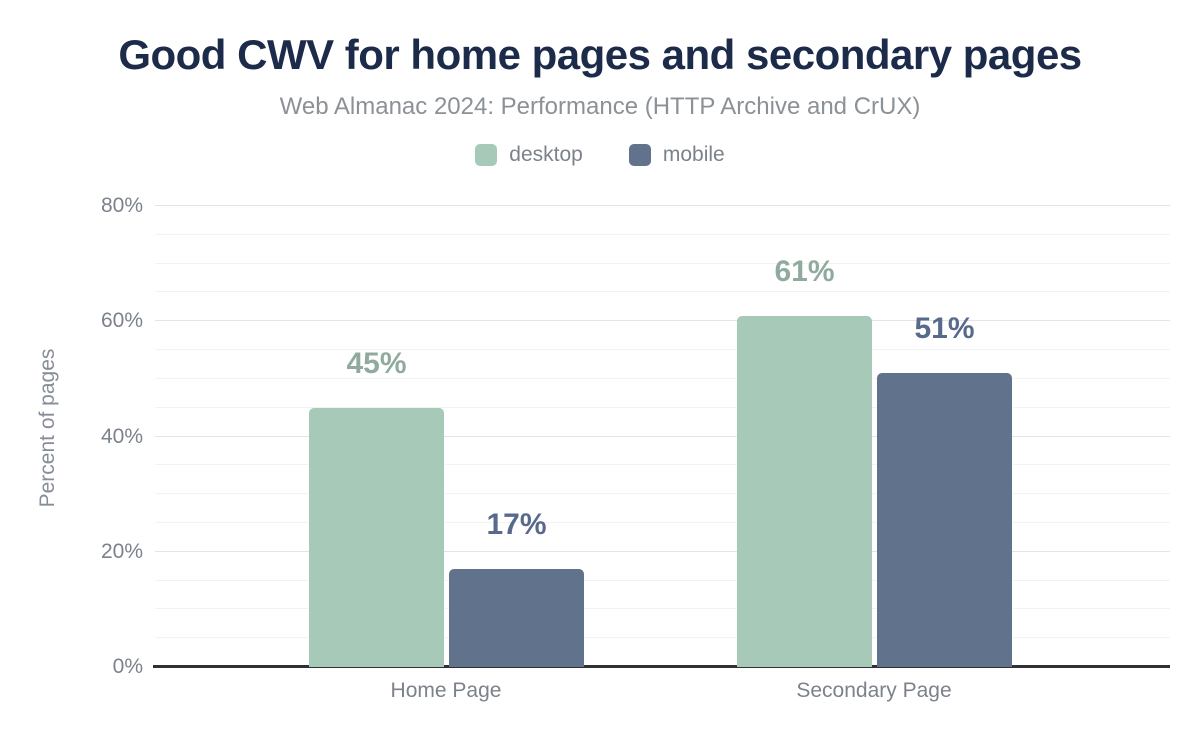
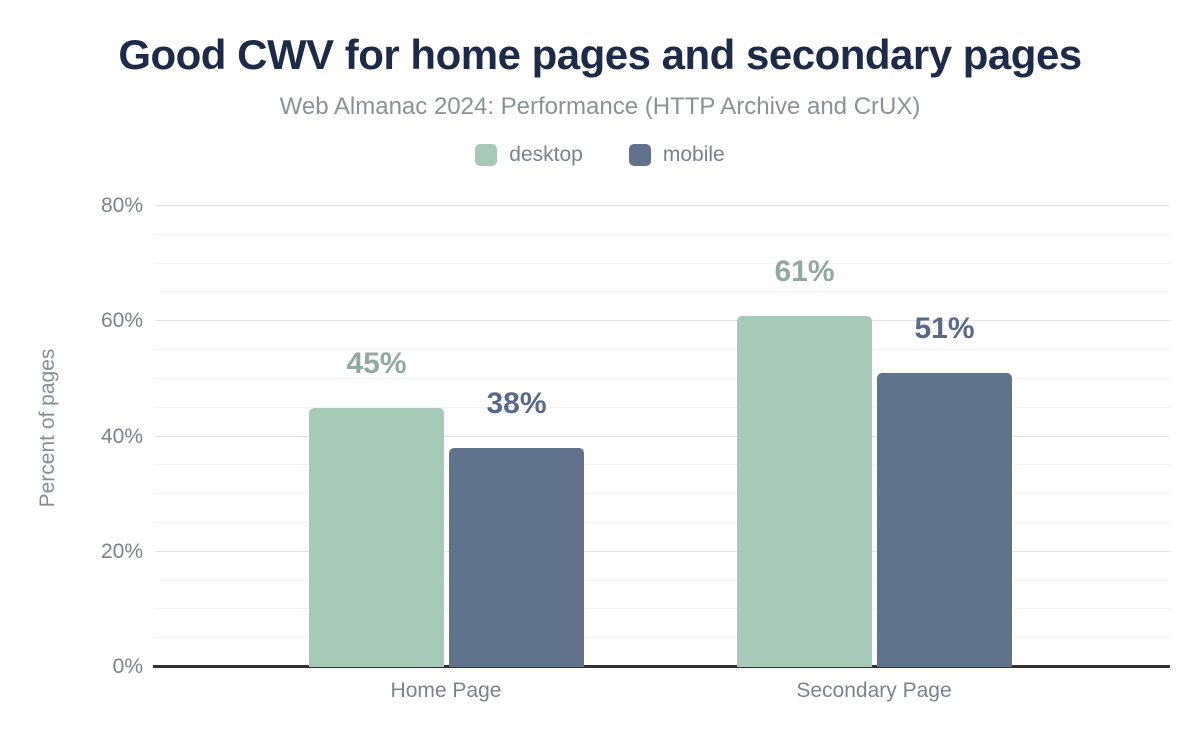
mobile/Home Page: 17% -> 38%
